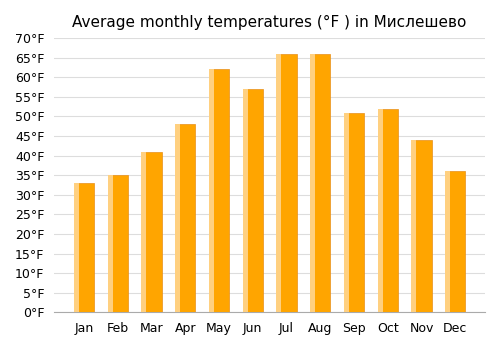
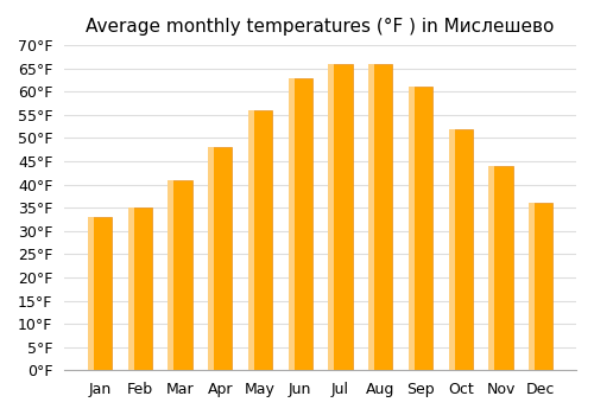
May: 62°F -> 56°F
Jun: 57°F -> 63°F
Sep: 51°F -> 61°F
